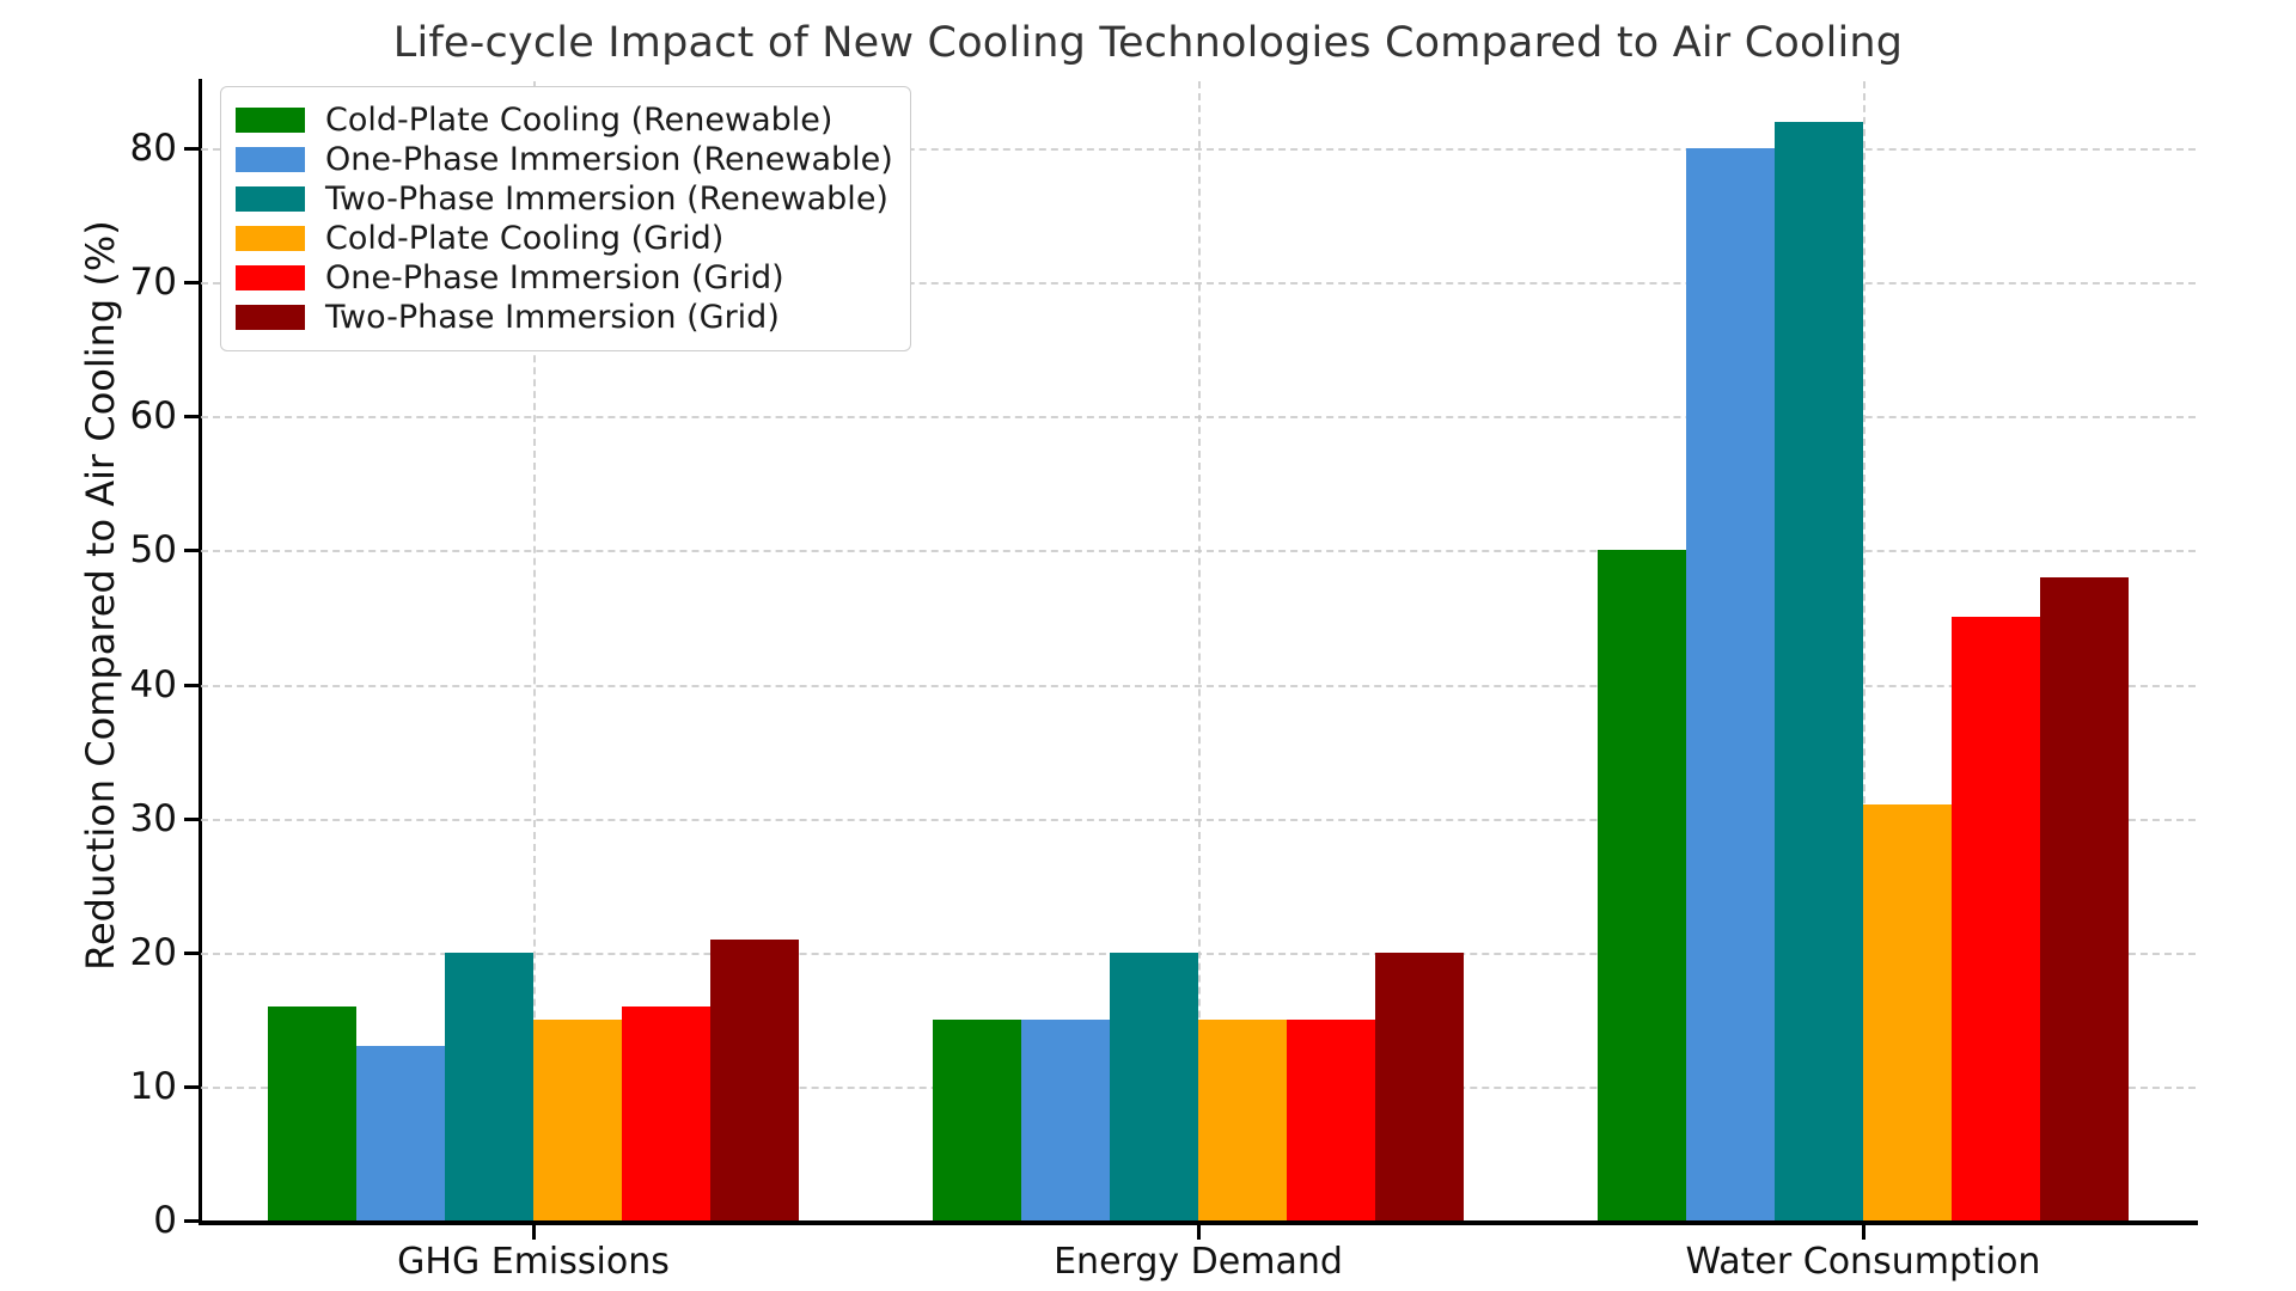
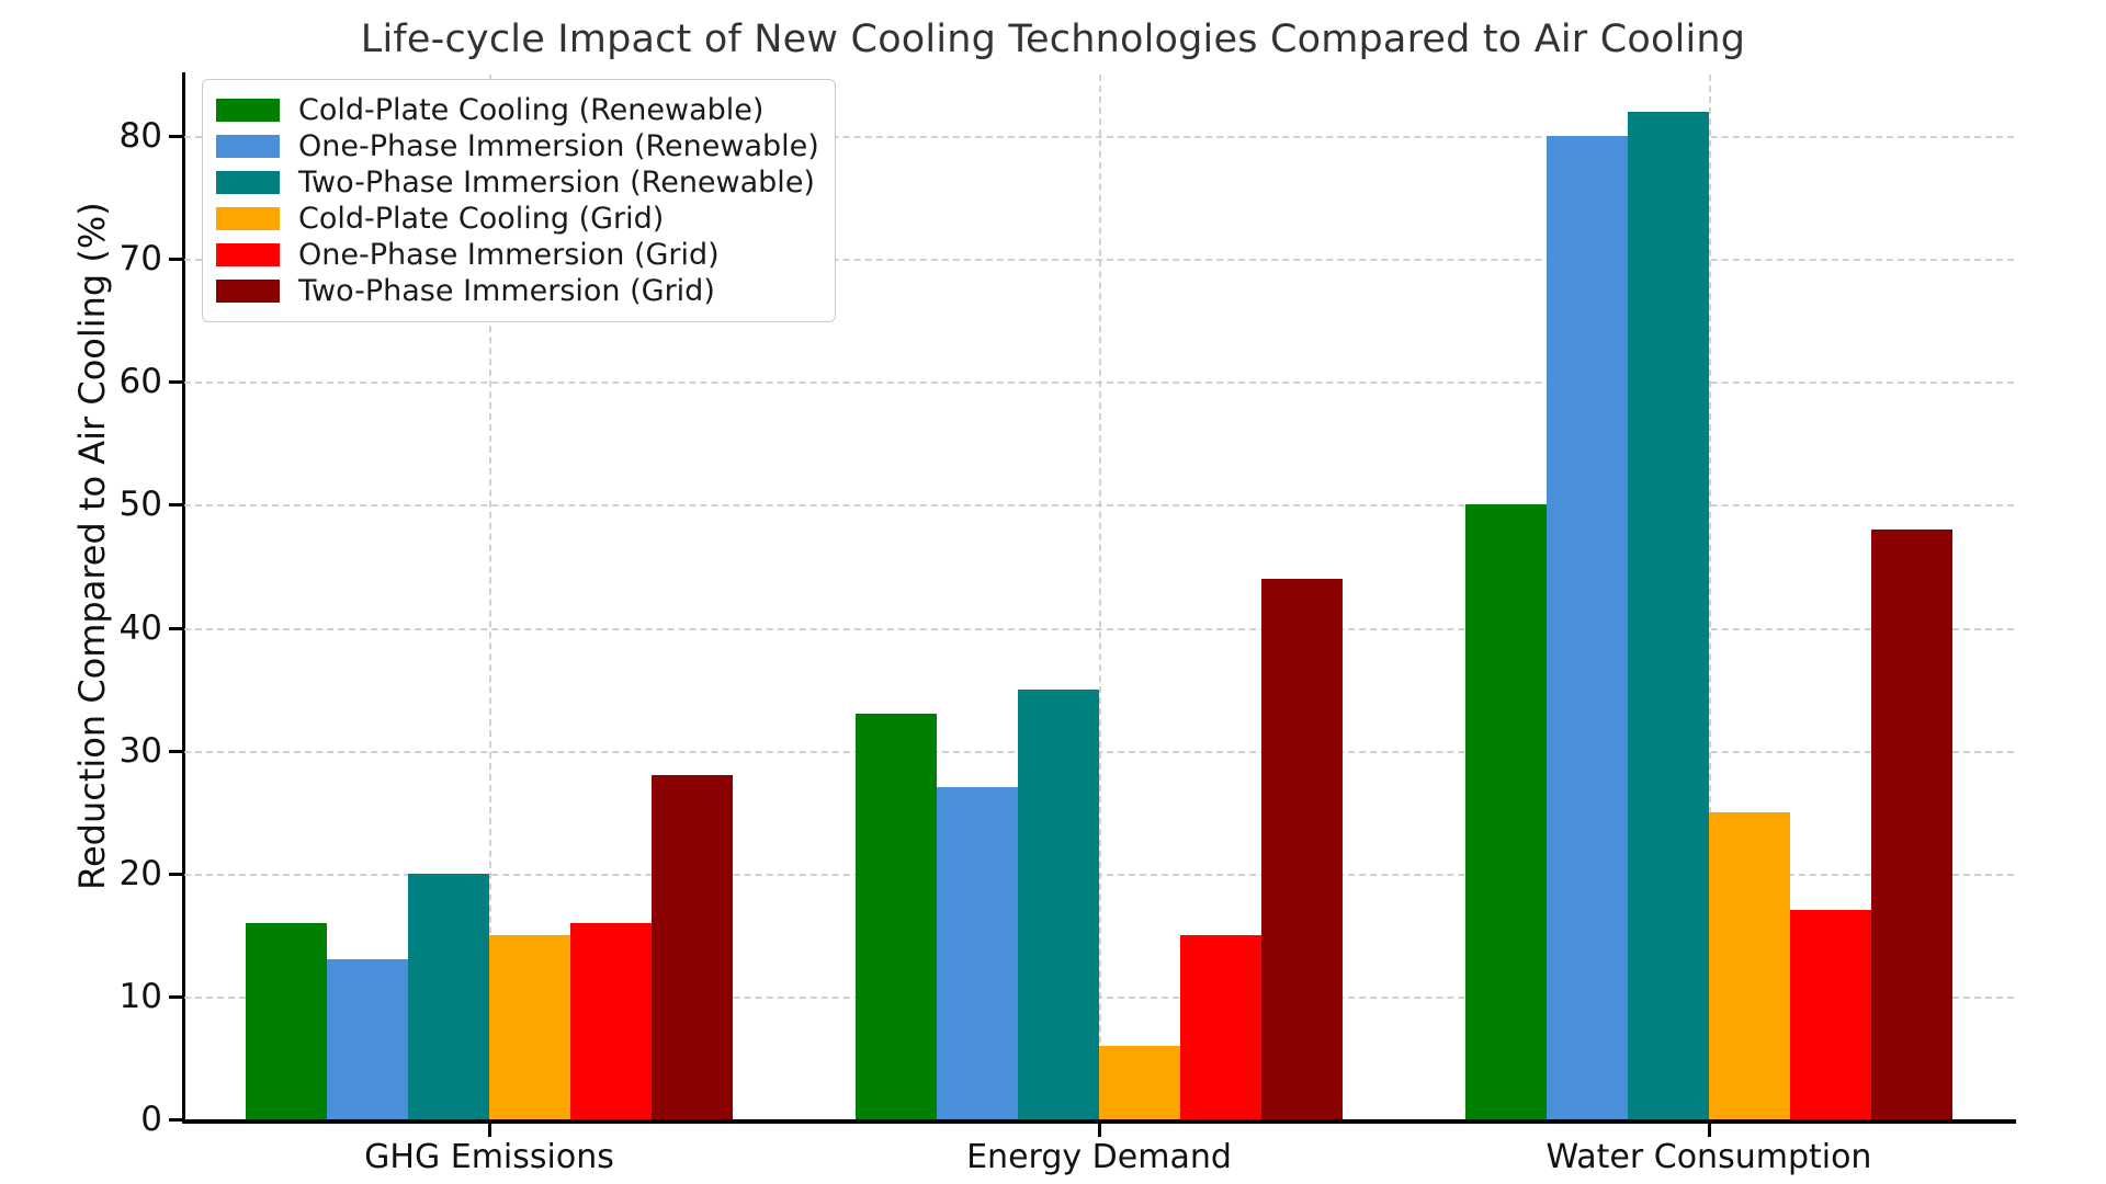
Two-Phase Immersion (Grid)/GHG Emissions: 21 -> 28
Cold-Plate Cooling (Renewable)/Energy Demand: 15 -> 33
One-Phase Immersion (Renewable)/Energy Demand: 15 -> 27
Two-Phase Immersion (Renewable)/Energy Demand: 20 -> 35
Cold-Plate Cooling (Grid)/Energy Demand: 15 -> 6
Two-Phase Immersion (Grid)/Energy Demand: 20 -> 44
Cold-Plate Cooling (Grid)/Water Consumption: 31 -> 25
One-Phase Immersion (Grid)/Water Consumption: 45 -> 17
